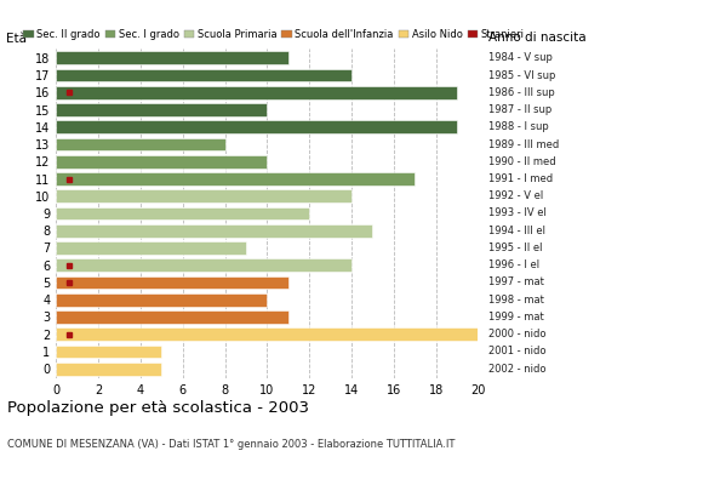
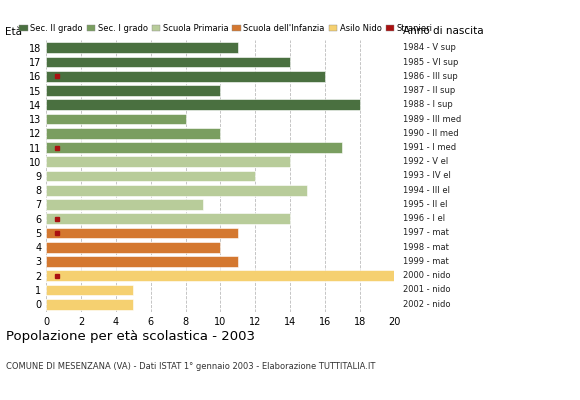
16: 19 -> 16
14: 19 -> 18
